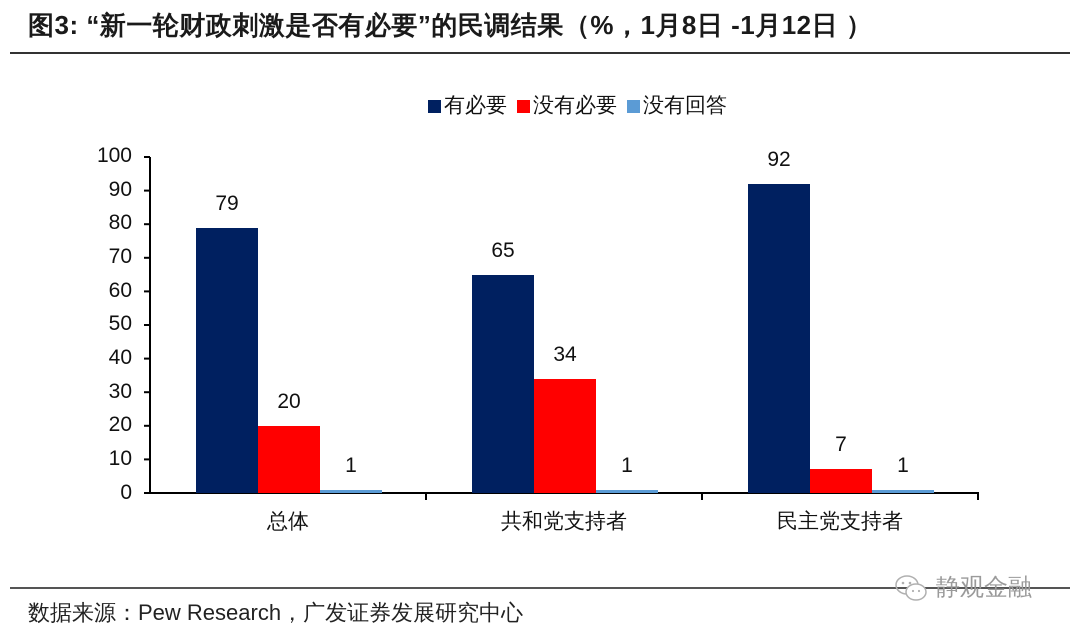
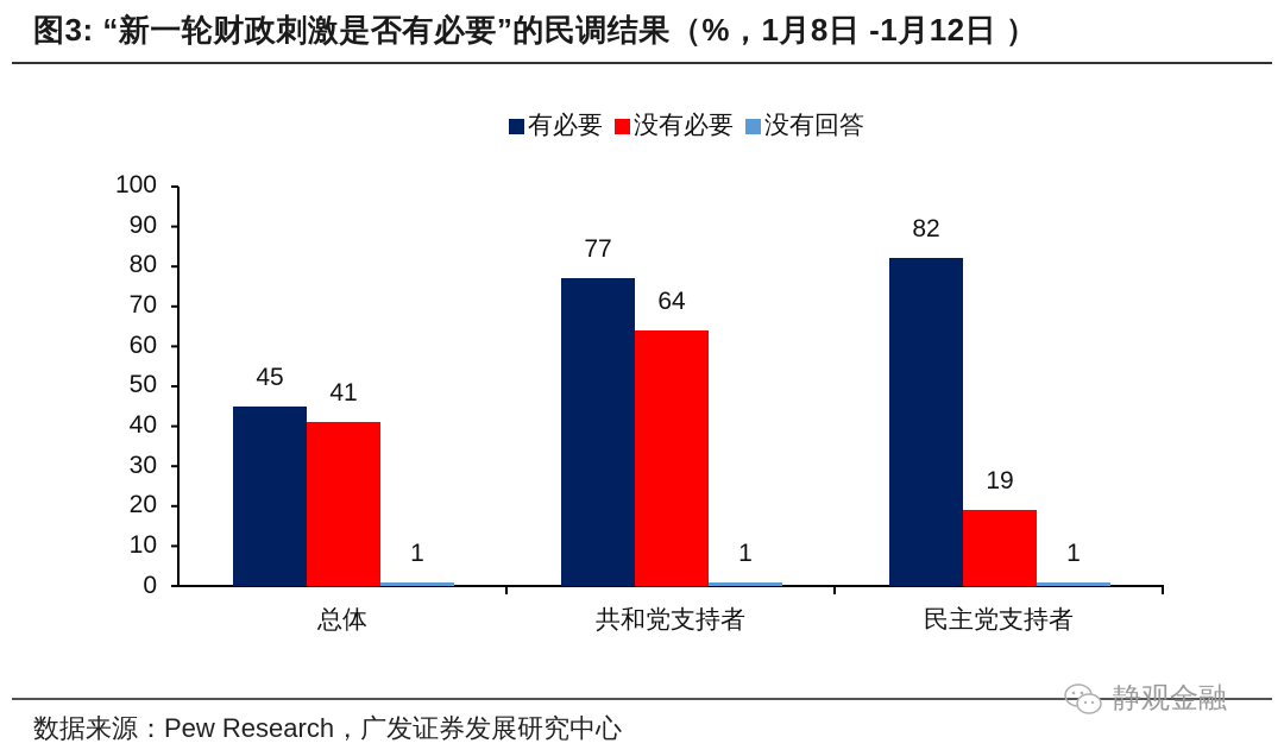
有必要/总体: 79 -> 45
没有必要/总体: 20 -> 41
有必要/共和党支持者: 65 -> 77
没有必要/共和党支持者: 34 -> 64
有必要/民主党支持者: 92 -> 82
没有必要/民主党支持者: 7 -> 19
